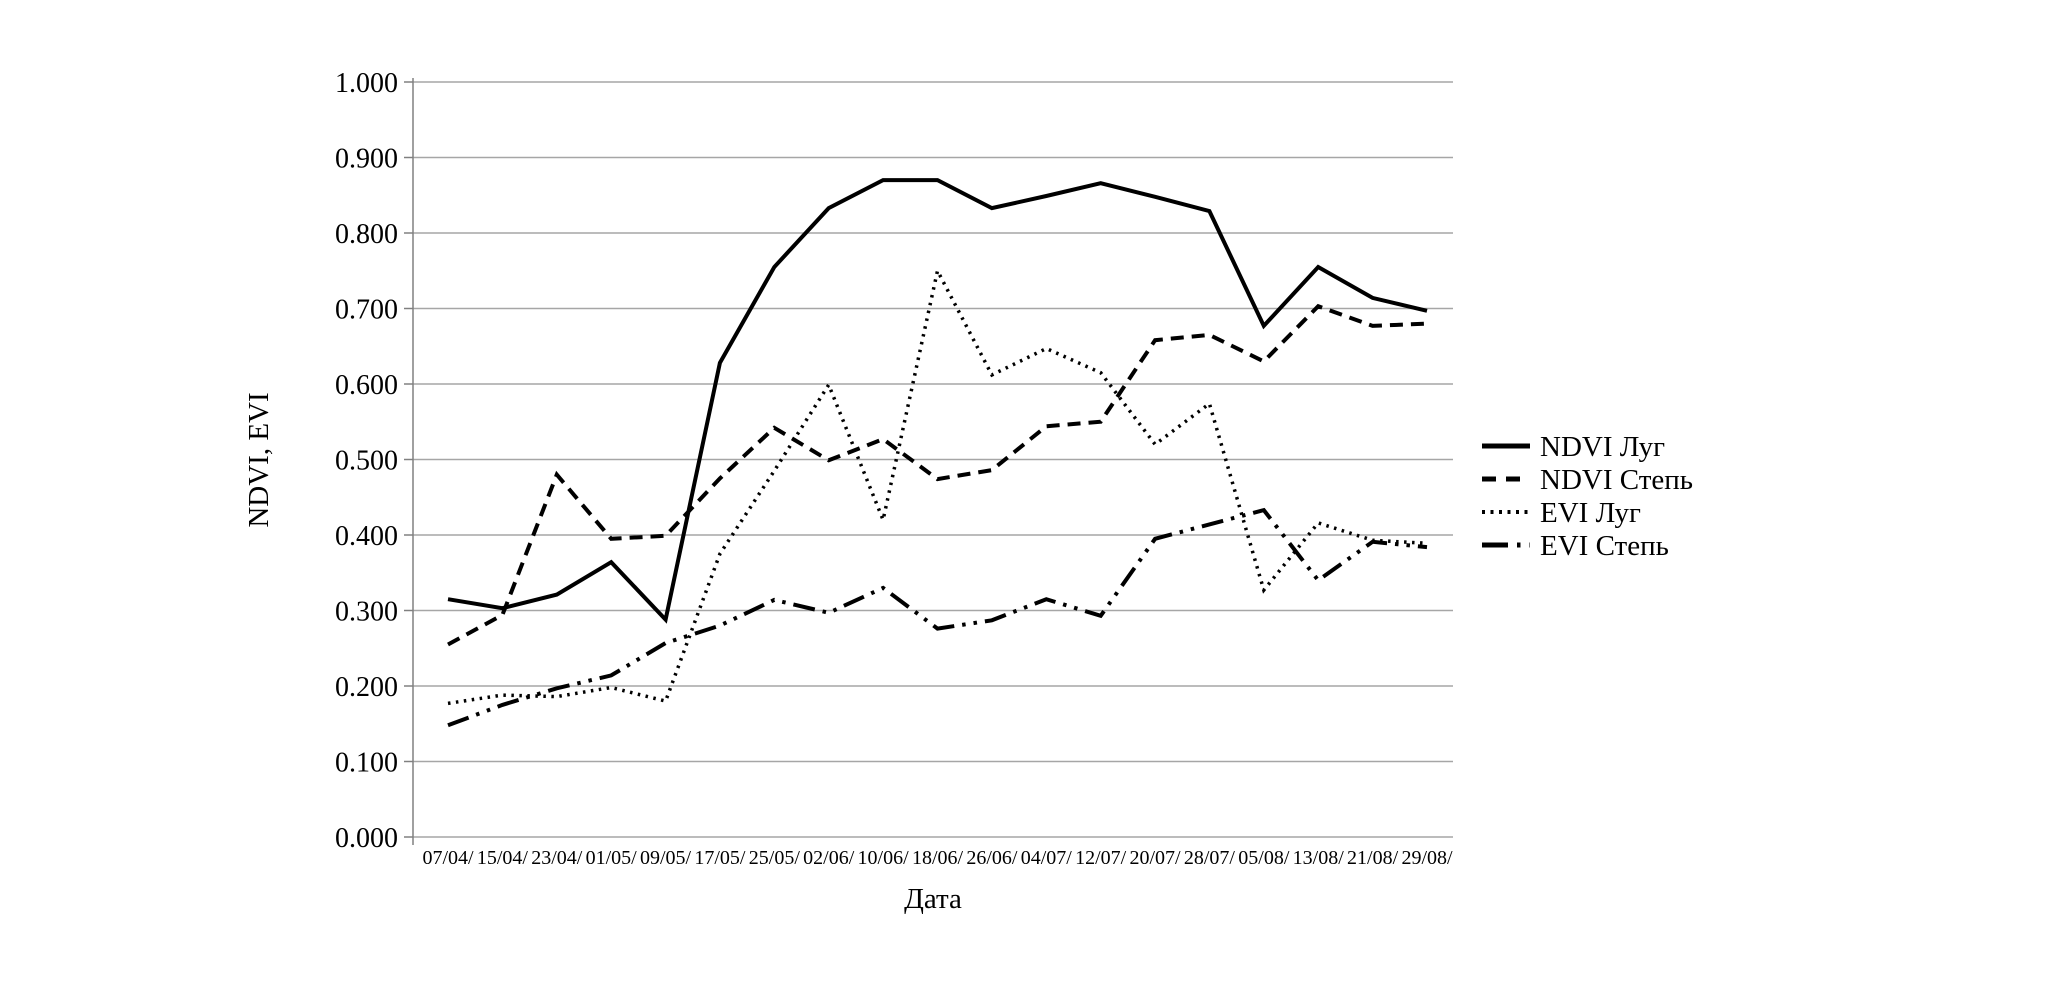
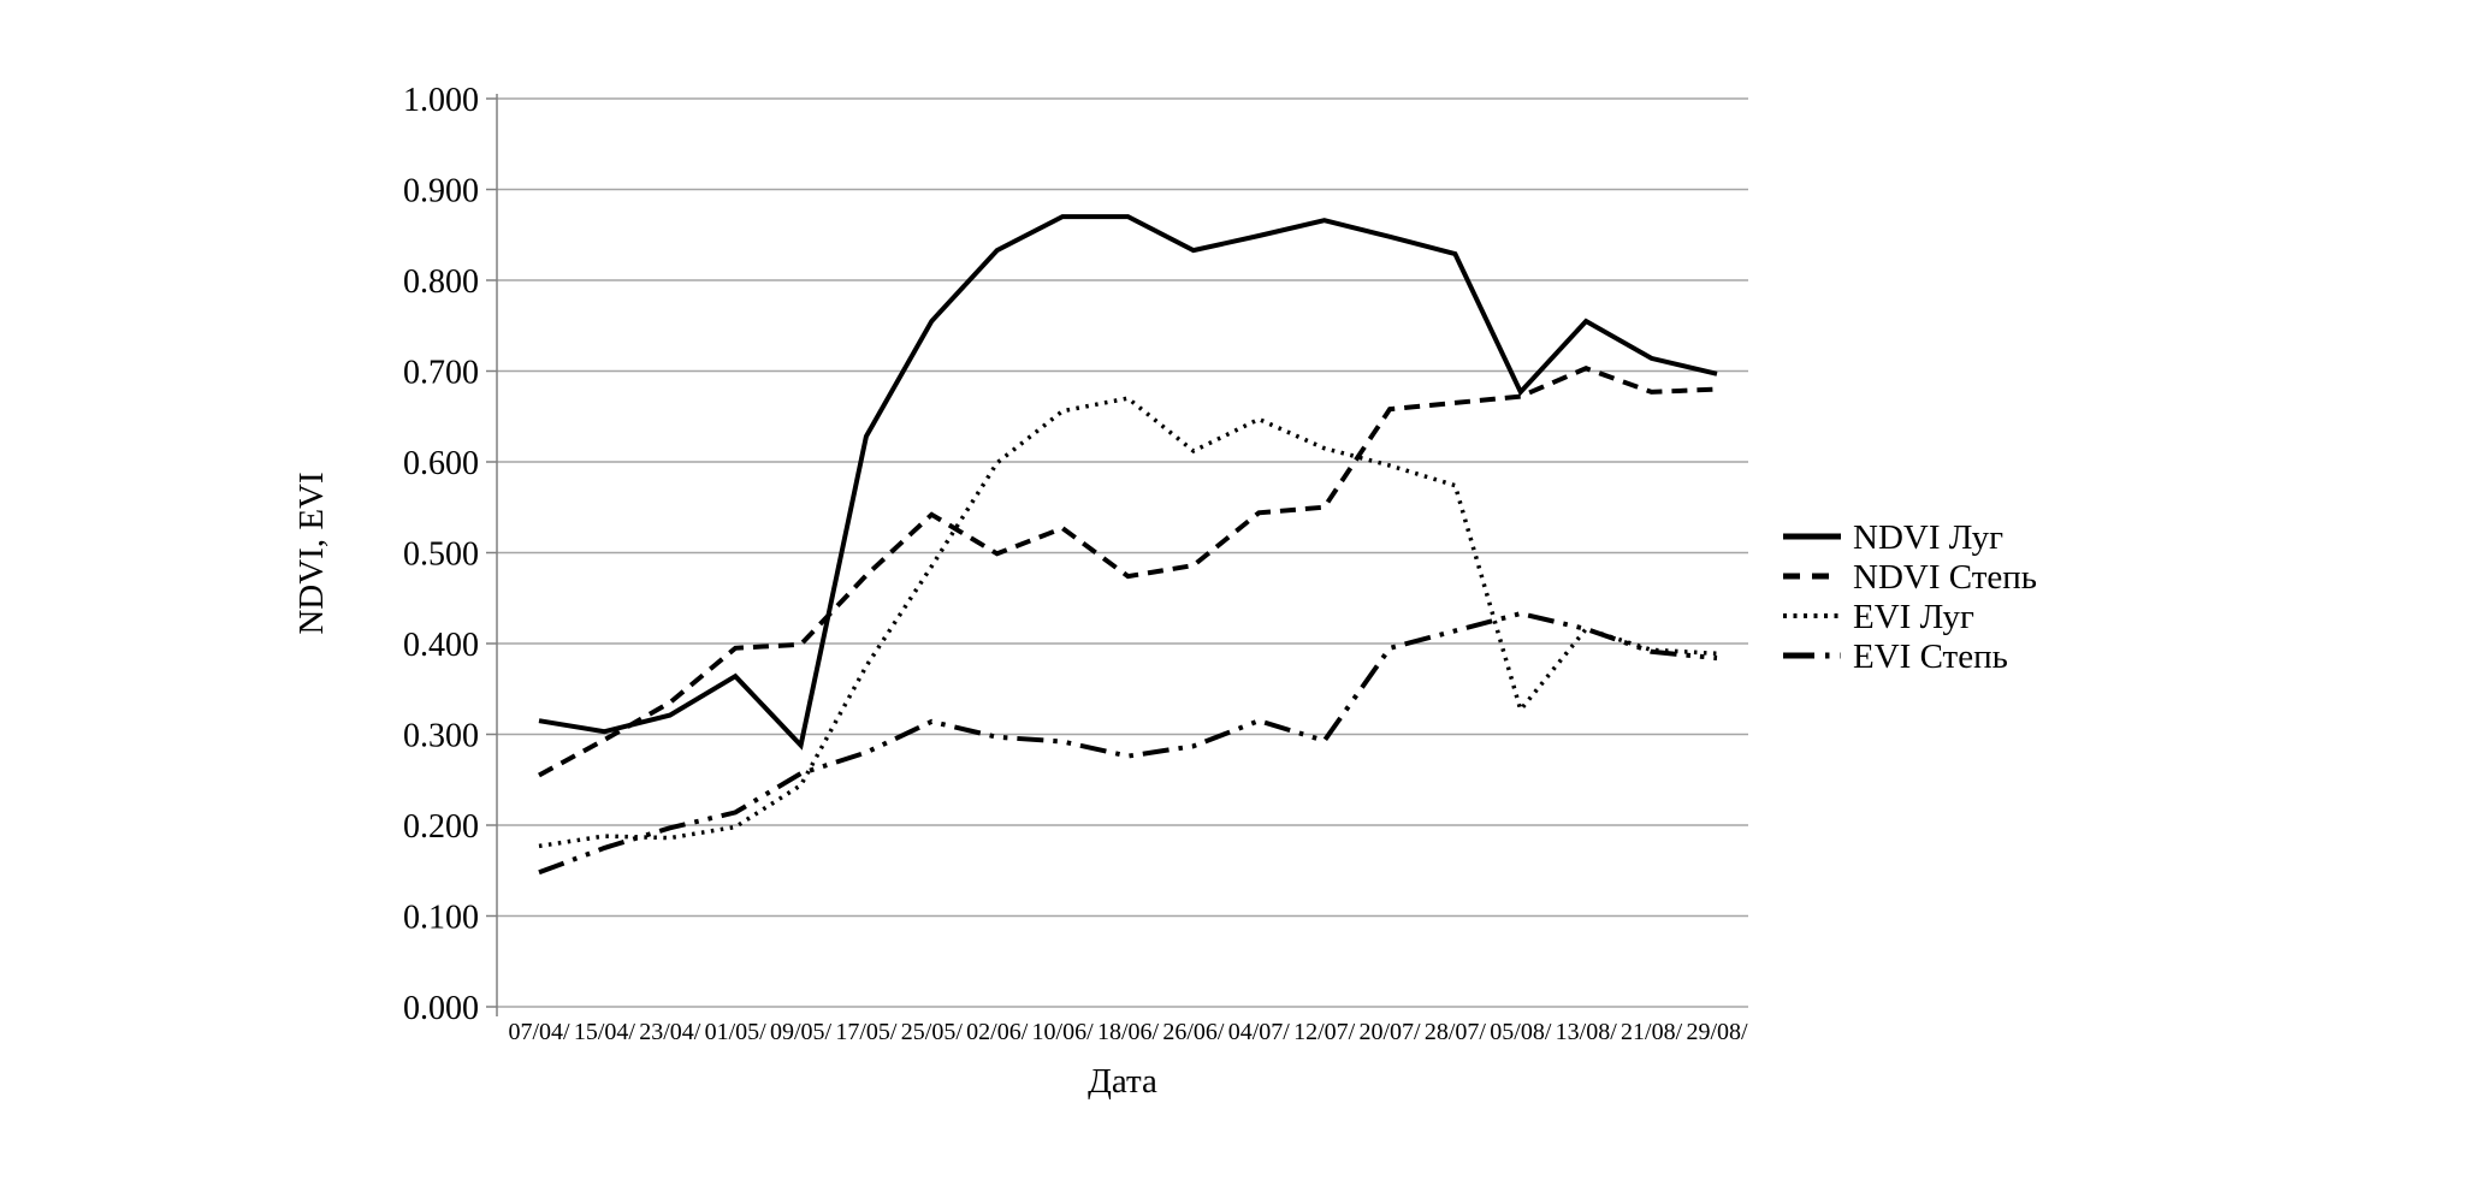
NDVI Степь/23/04/: 0.48 -> 0.34
EVI Луг/09/05/: 0.18 -> 0.24
EVI Луг/10/06/: 0.42 -> 0.66
EVI Степь/10/06/: 0.33 -> 0.29
EVI Луг/18/06/: 0.75 -> 0.67
EVI Луг/20/07/: 0.52 -> 0.60
NDVI Степь/05/08/: 0.63 -> 0.67
EVI Степь/13/08/: 0.34 -> 0.42
